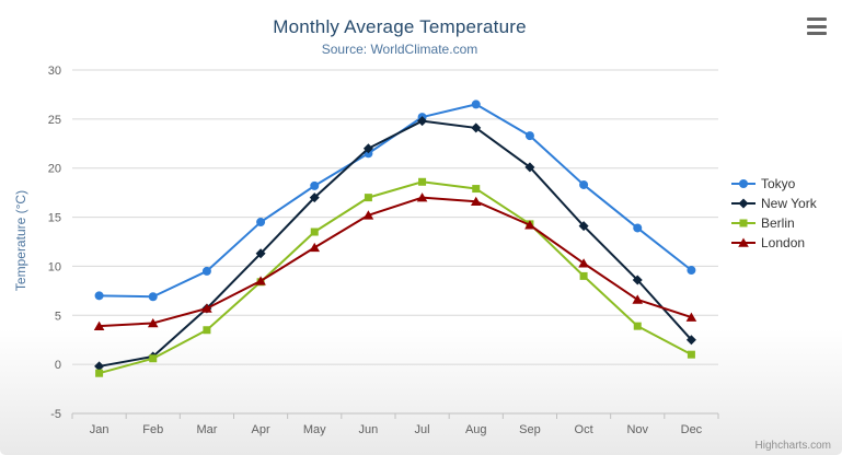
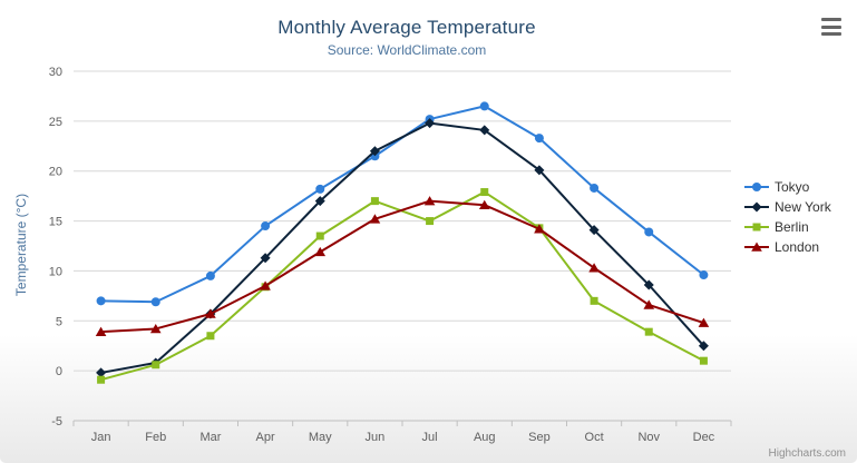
Berlin/Jul: 19 -> 15
Berlin/Oct: 9 -> 7
